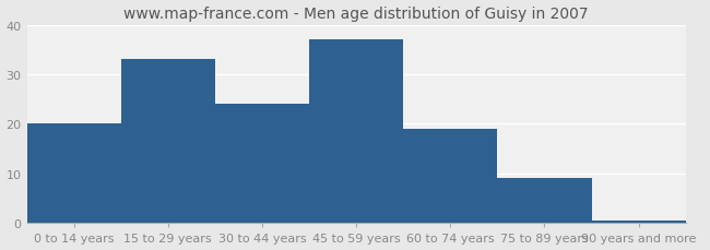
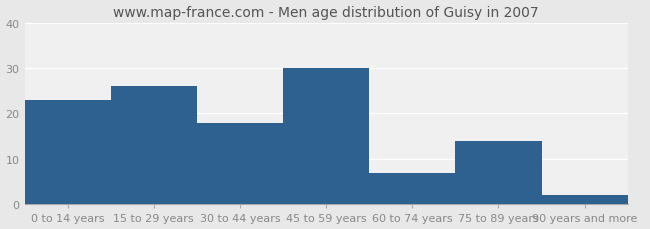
0 to 14 years: 20.0 -> 23.0
15 to 29 years: 33.0 -> 26.0
30 to 44 years: 24.0 -> 18.0
45 to 59 years: 37.0 -> 30.0
60 to 74 years: 19.0 -> 7.0
75 to 89 years: 9.0 -> 14.0
90 years and more: 0.5 -> 2.0
